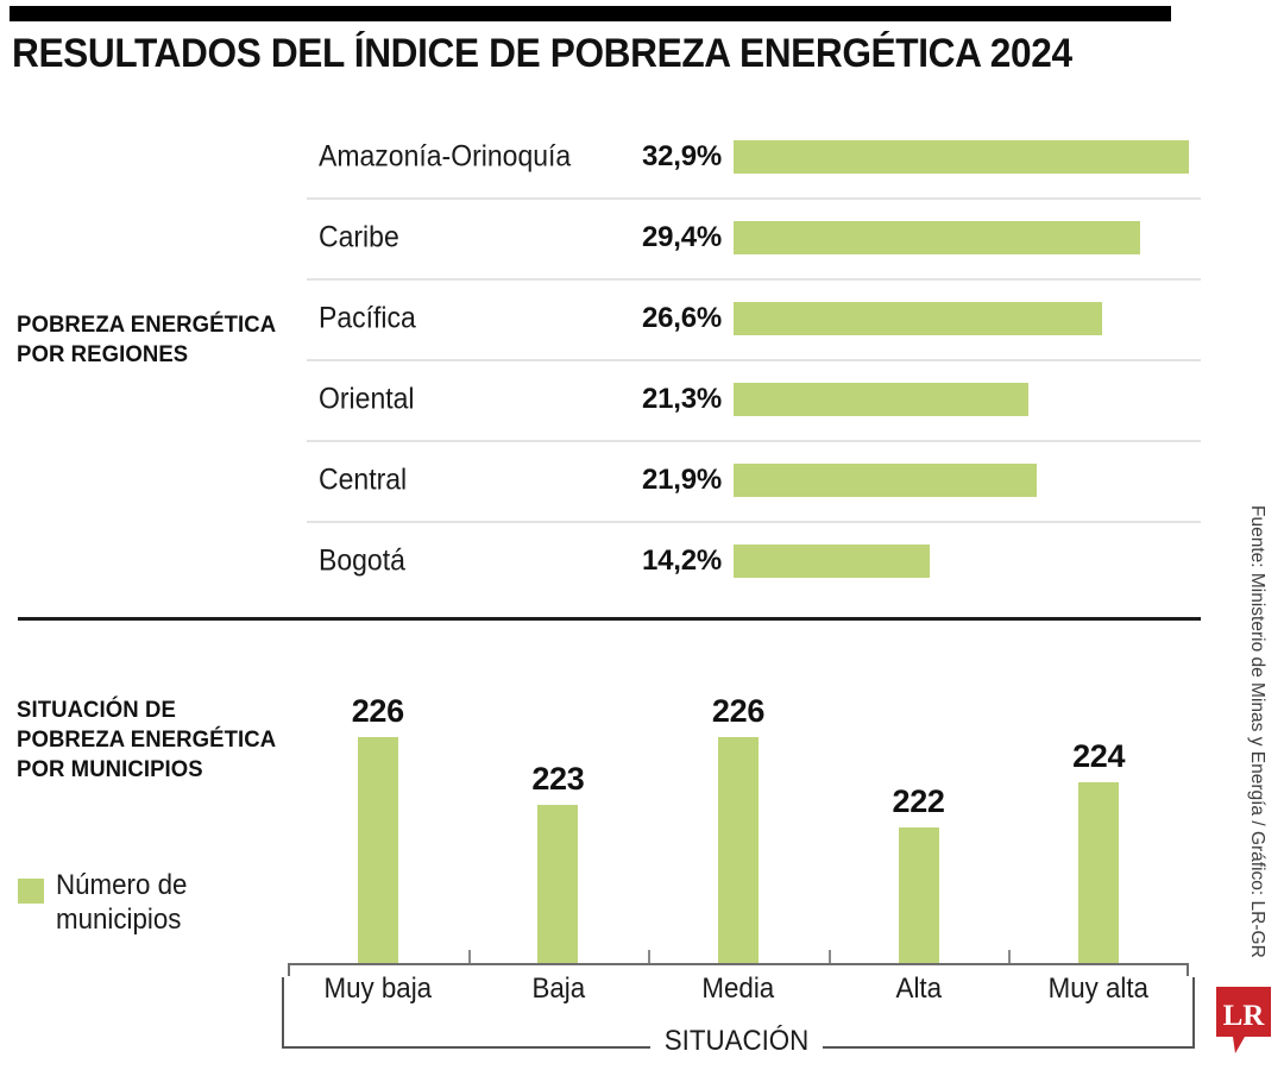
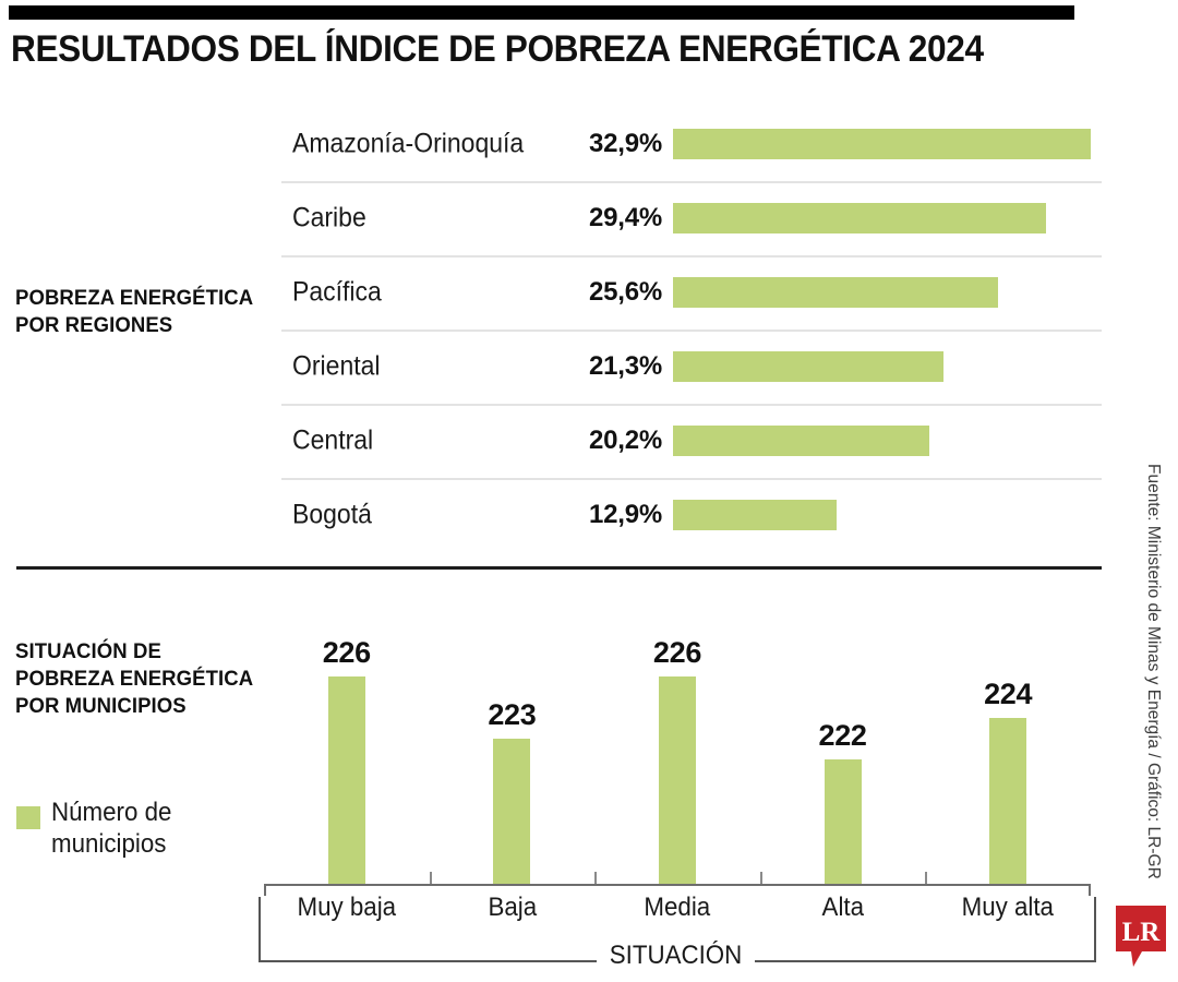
POBREZA ENERGÉTICA POR REGIONES/Pacífica: 26,6% -> 25,6%
POBREZA ENERGÉTICA POR REGIONES/Central: 21,9% -> 20,2%
POBREZA ENERGÉTICA POR REGIONES/Bogotá: 14,2% -> 12,9%
